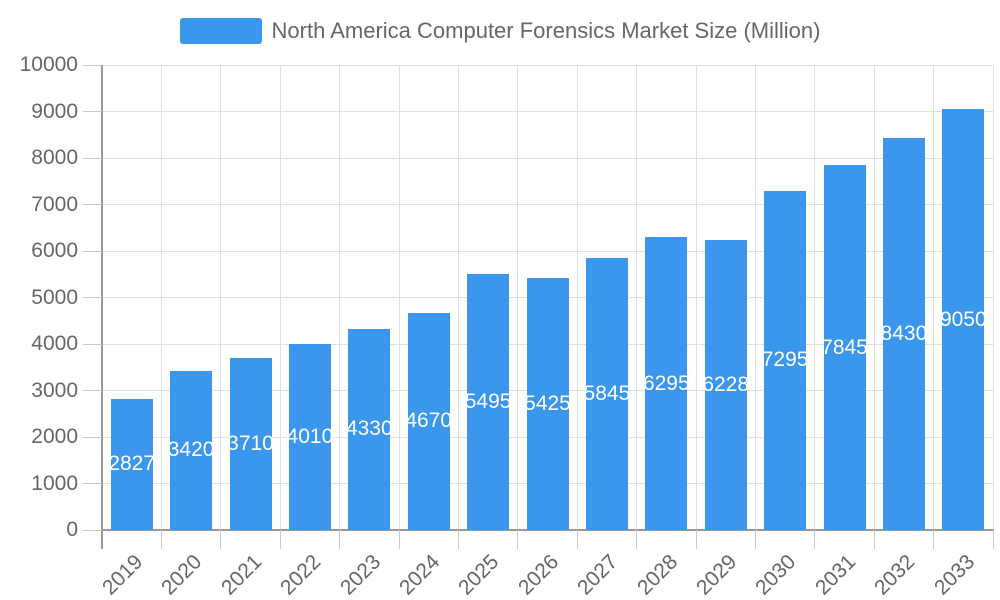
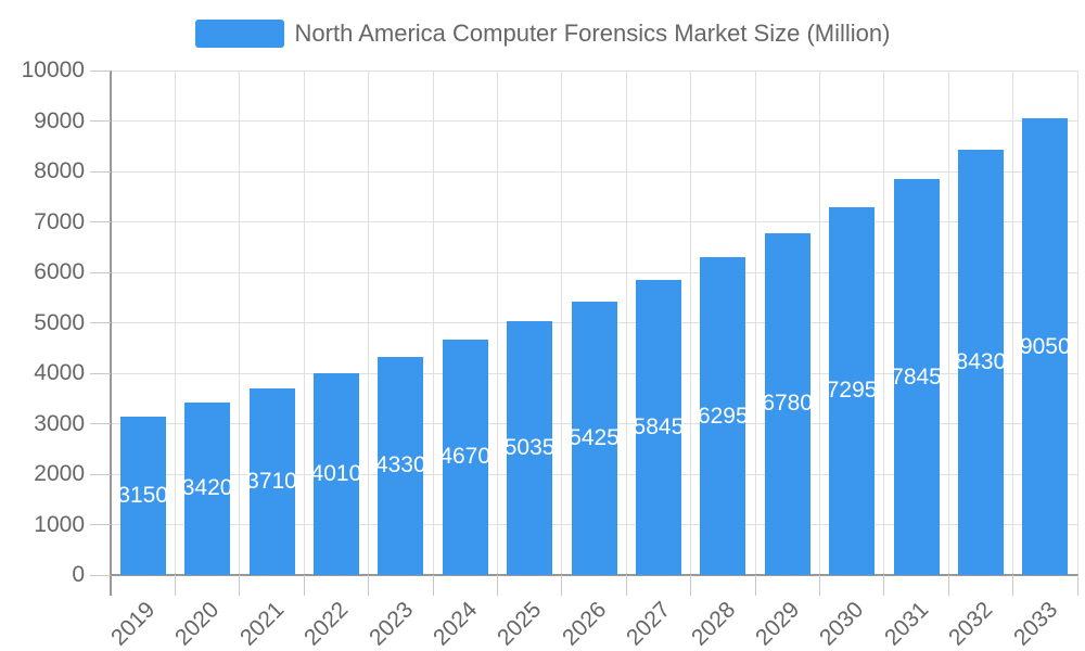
2019: 2827 -> 3150
2025: 5495 -> 5035
2029: 6228 -> 6780
